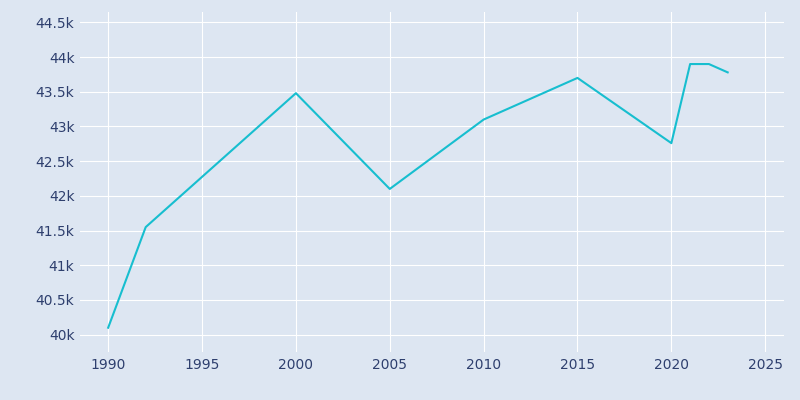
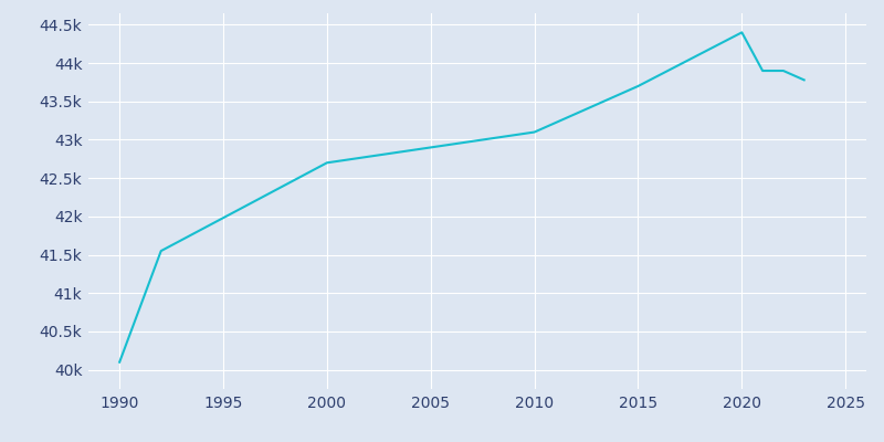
2000: 43.48k -> 42.70k
2005: 42.10k -> 42.90k
2020: 42.76k -> 44.40k
